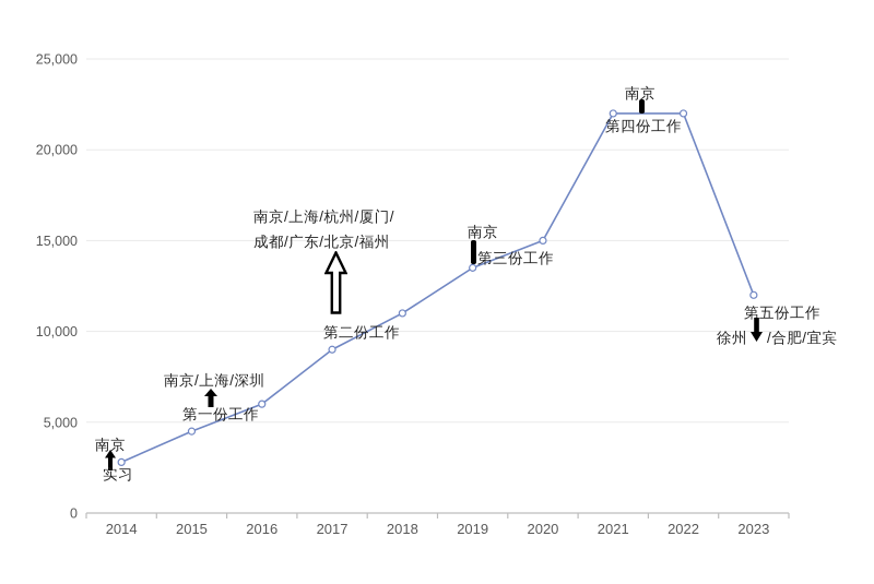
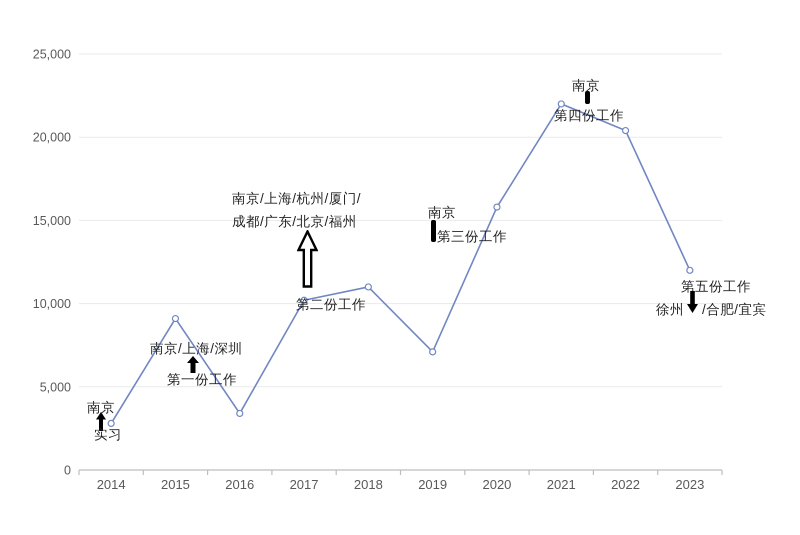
2015: 4500 -> 9100
2016: 6000 -> 3400
2017: 9000 -> 10200
2019: 13500 -> 7100
2020: 15000 -> 15800
2022: 22000 -> 20400
